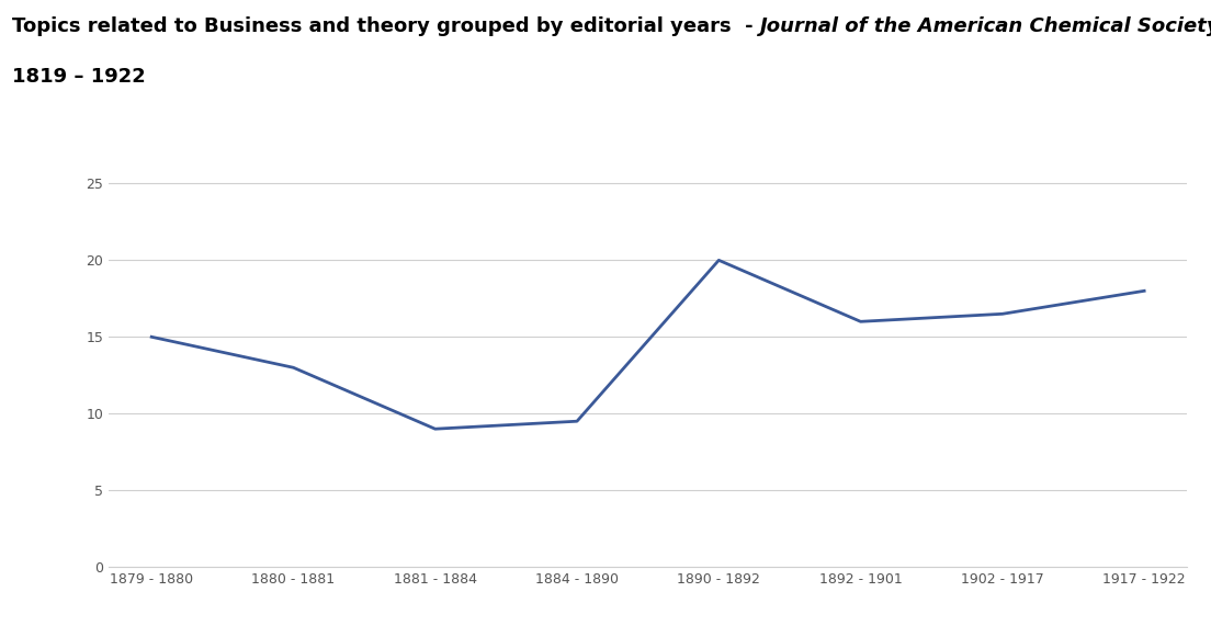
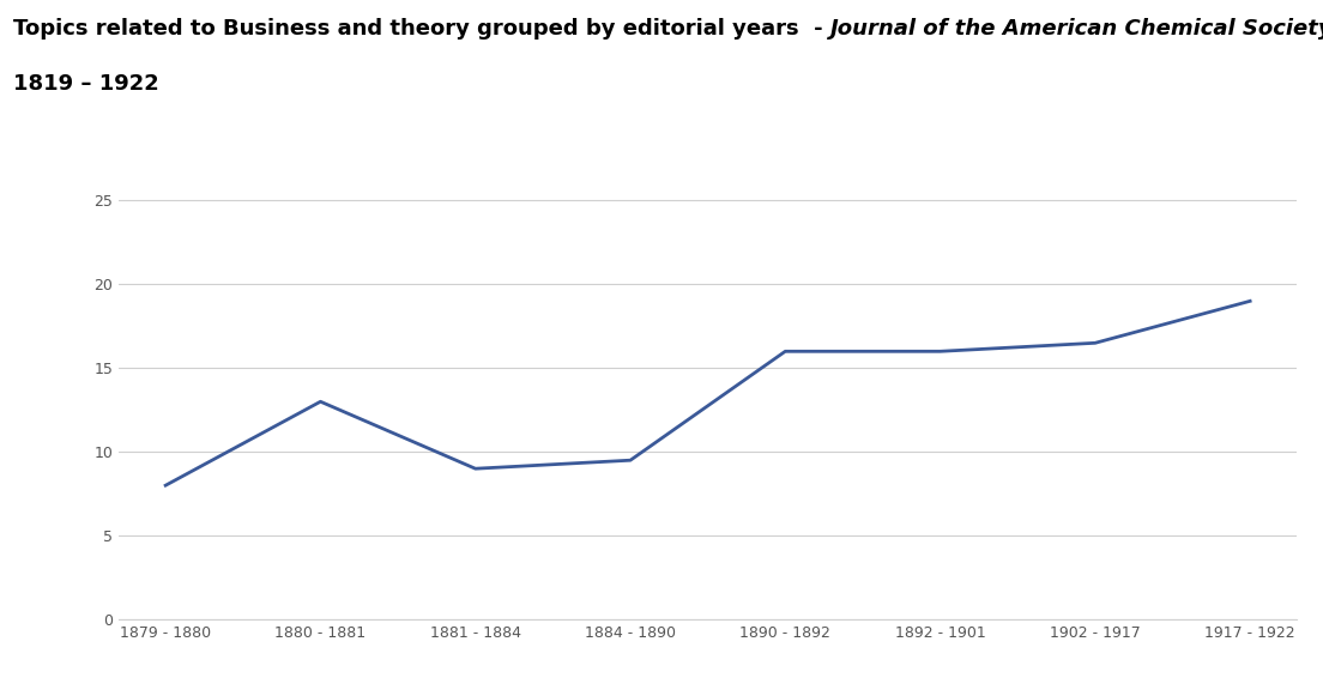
1879 - 1880: 15.0 -> 8.0
1890 - 1892: 20.0 -> 16.0
1917 - 1922: 18.0 -> 19.0
